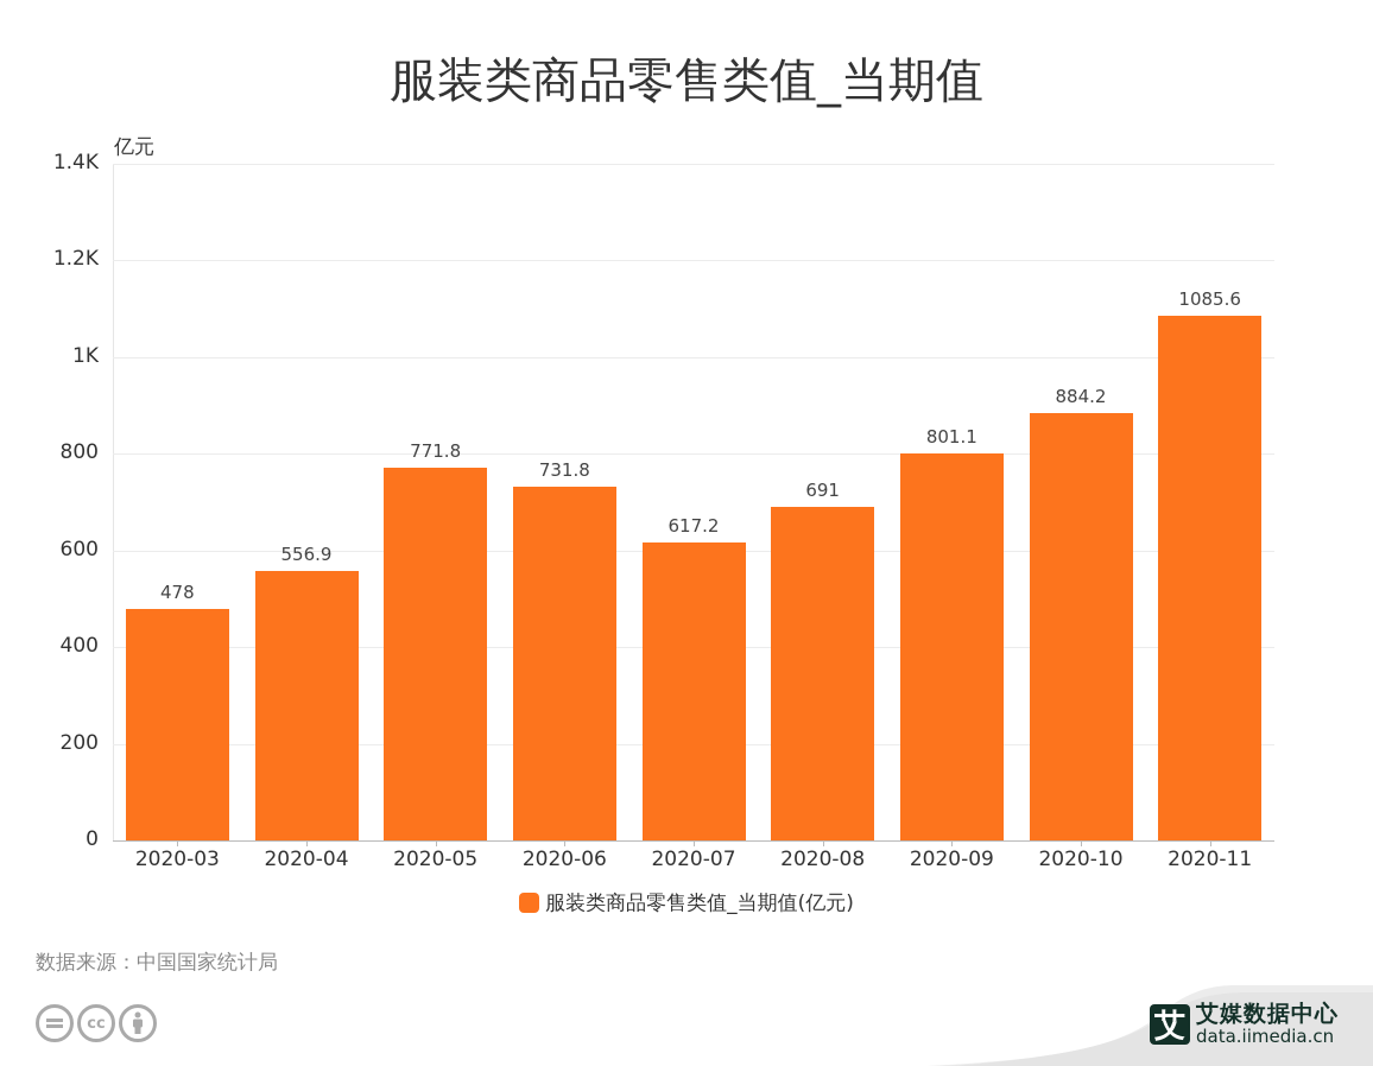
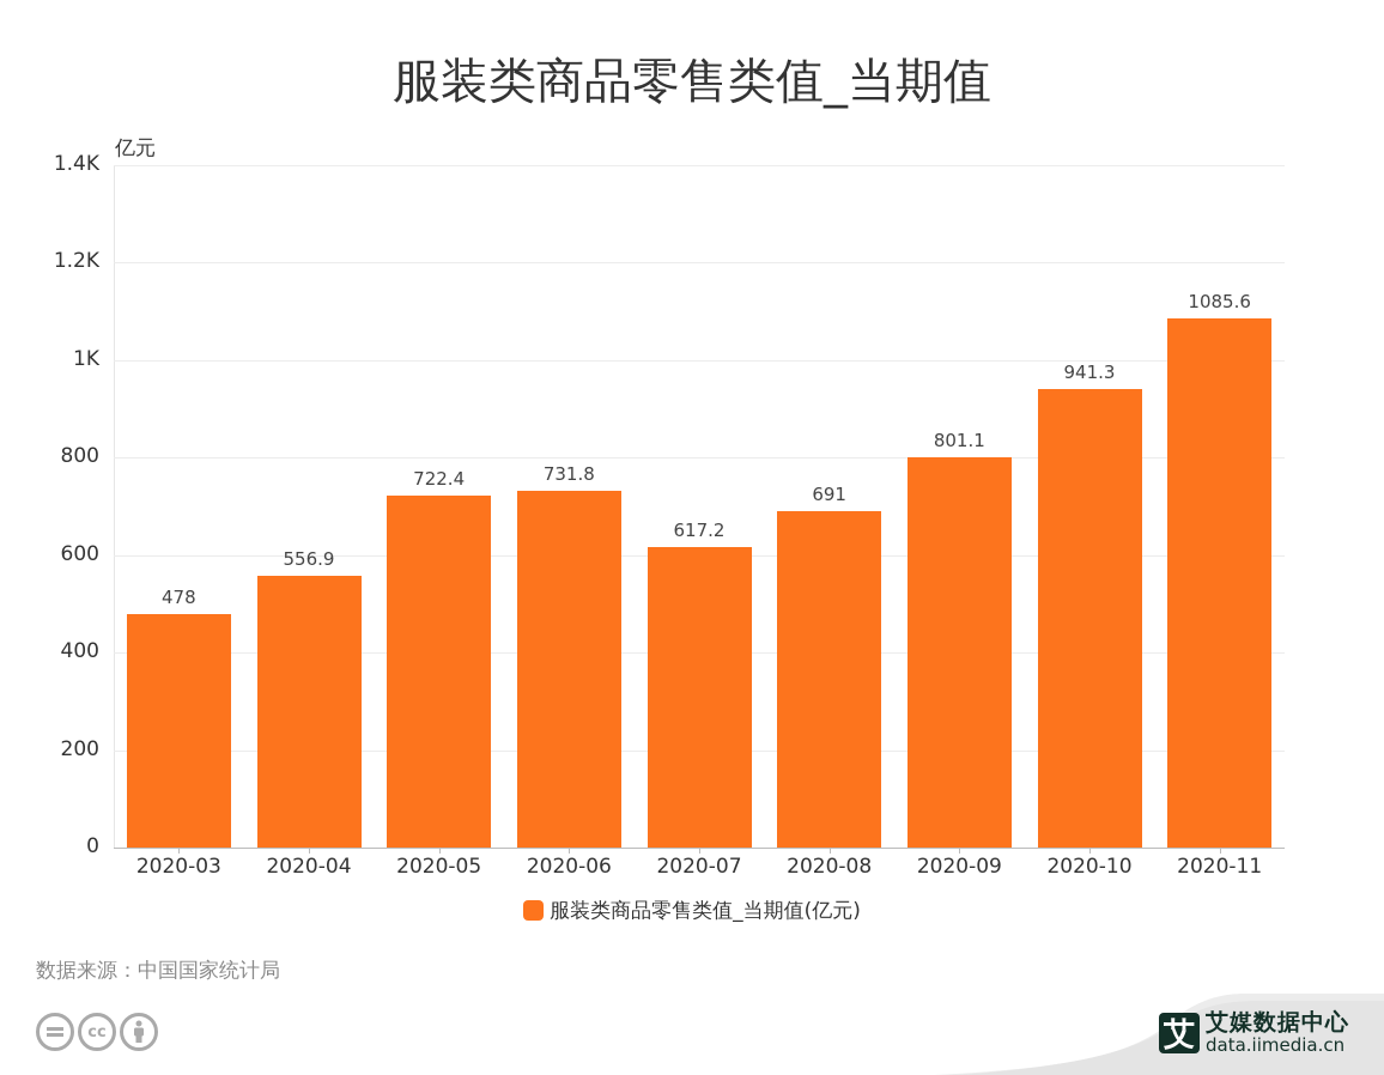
2020-05: 771.8 -> 722.4
2020-10: 884.2 -> 941.3
